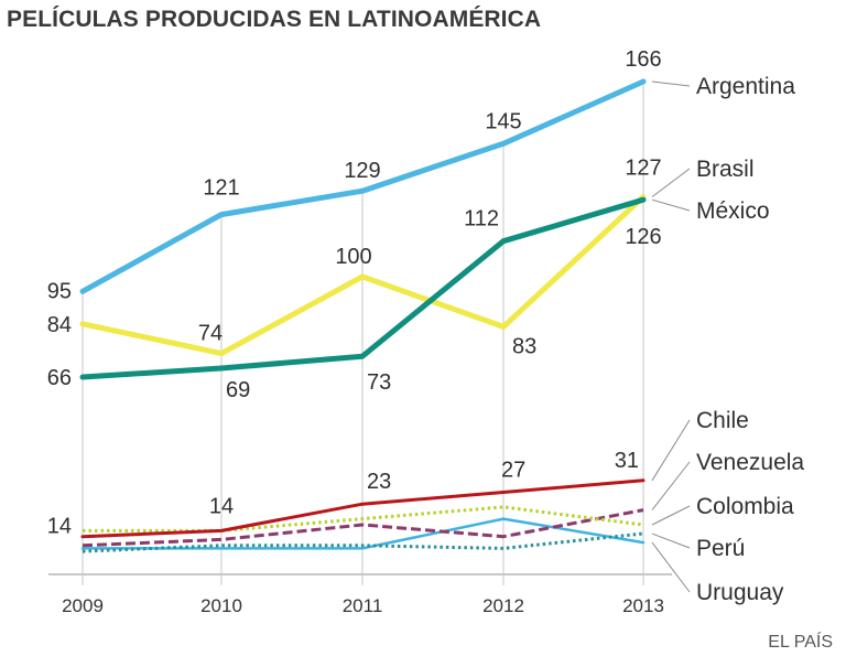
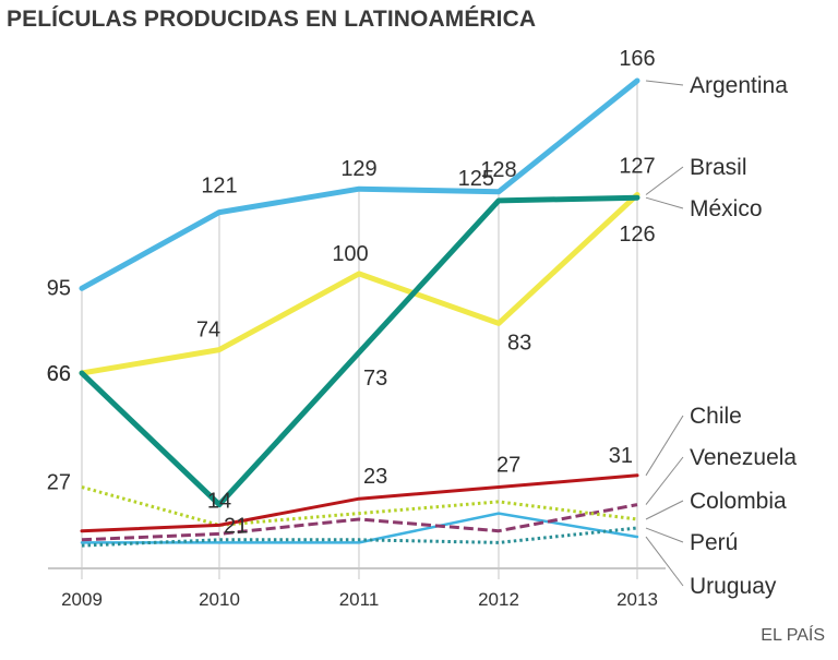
Brasil/2009: 84 -> 66
Colombia/2009: 14 -> 27
México/2010: 69 -> 21
Argentina/2012: 145 -> 128
México/2012: 112 -> 125
